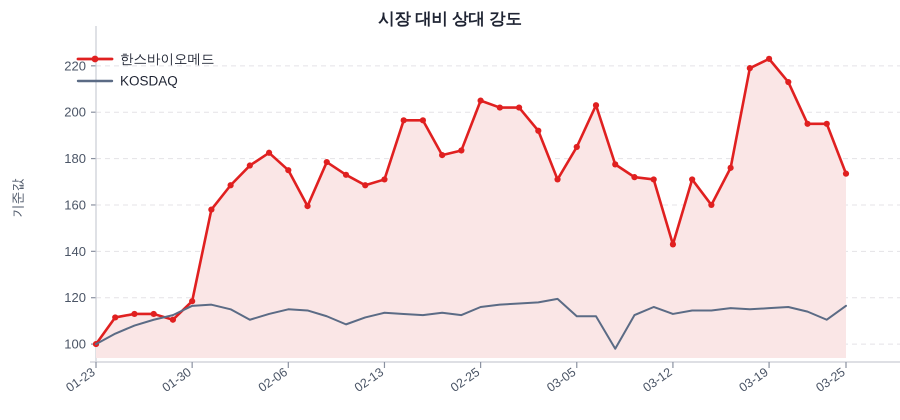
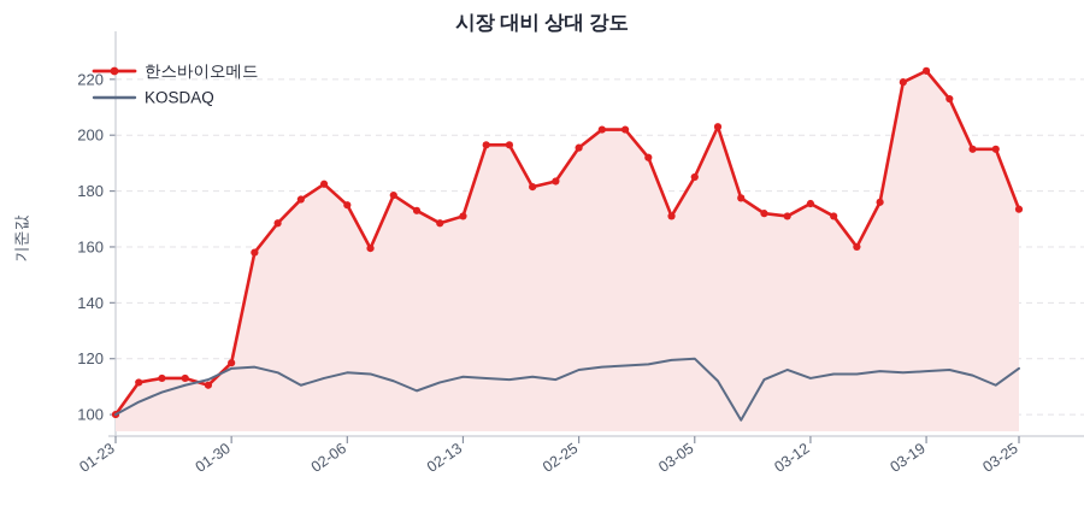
한스바이오메드/02-25: 205 -> 196
KOSDAQ/03-05: 112 -> 120
한스바이오메드/03-12: 143 -> 176
